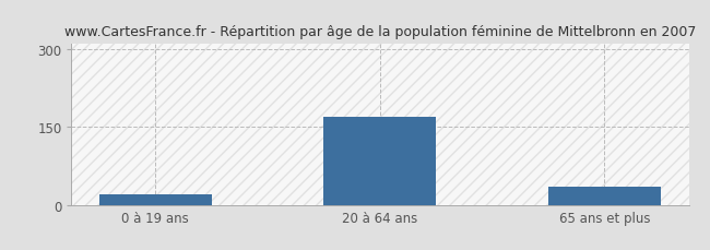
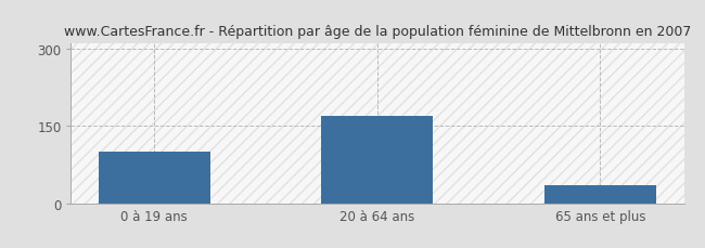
0 à 19 ans: 20 -> 100
